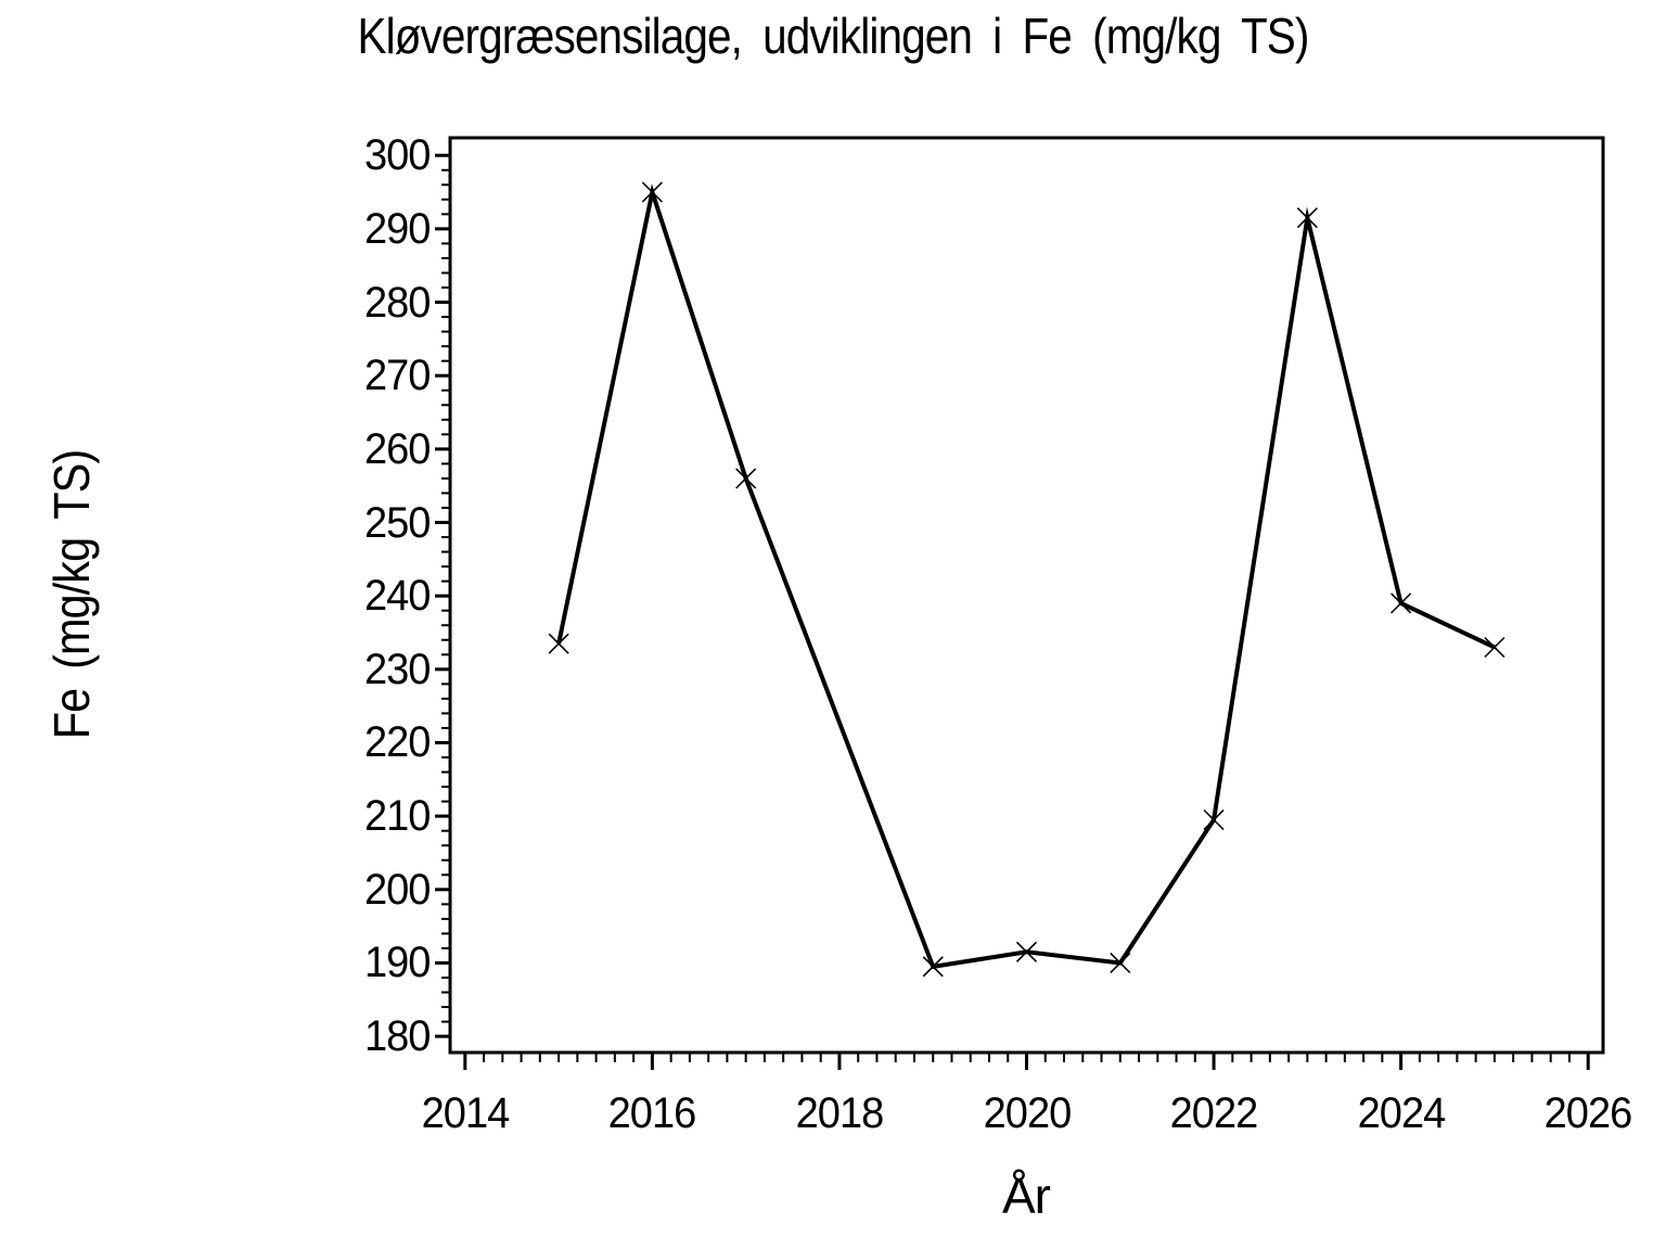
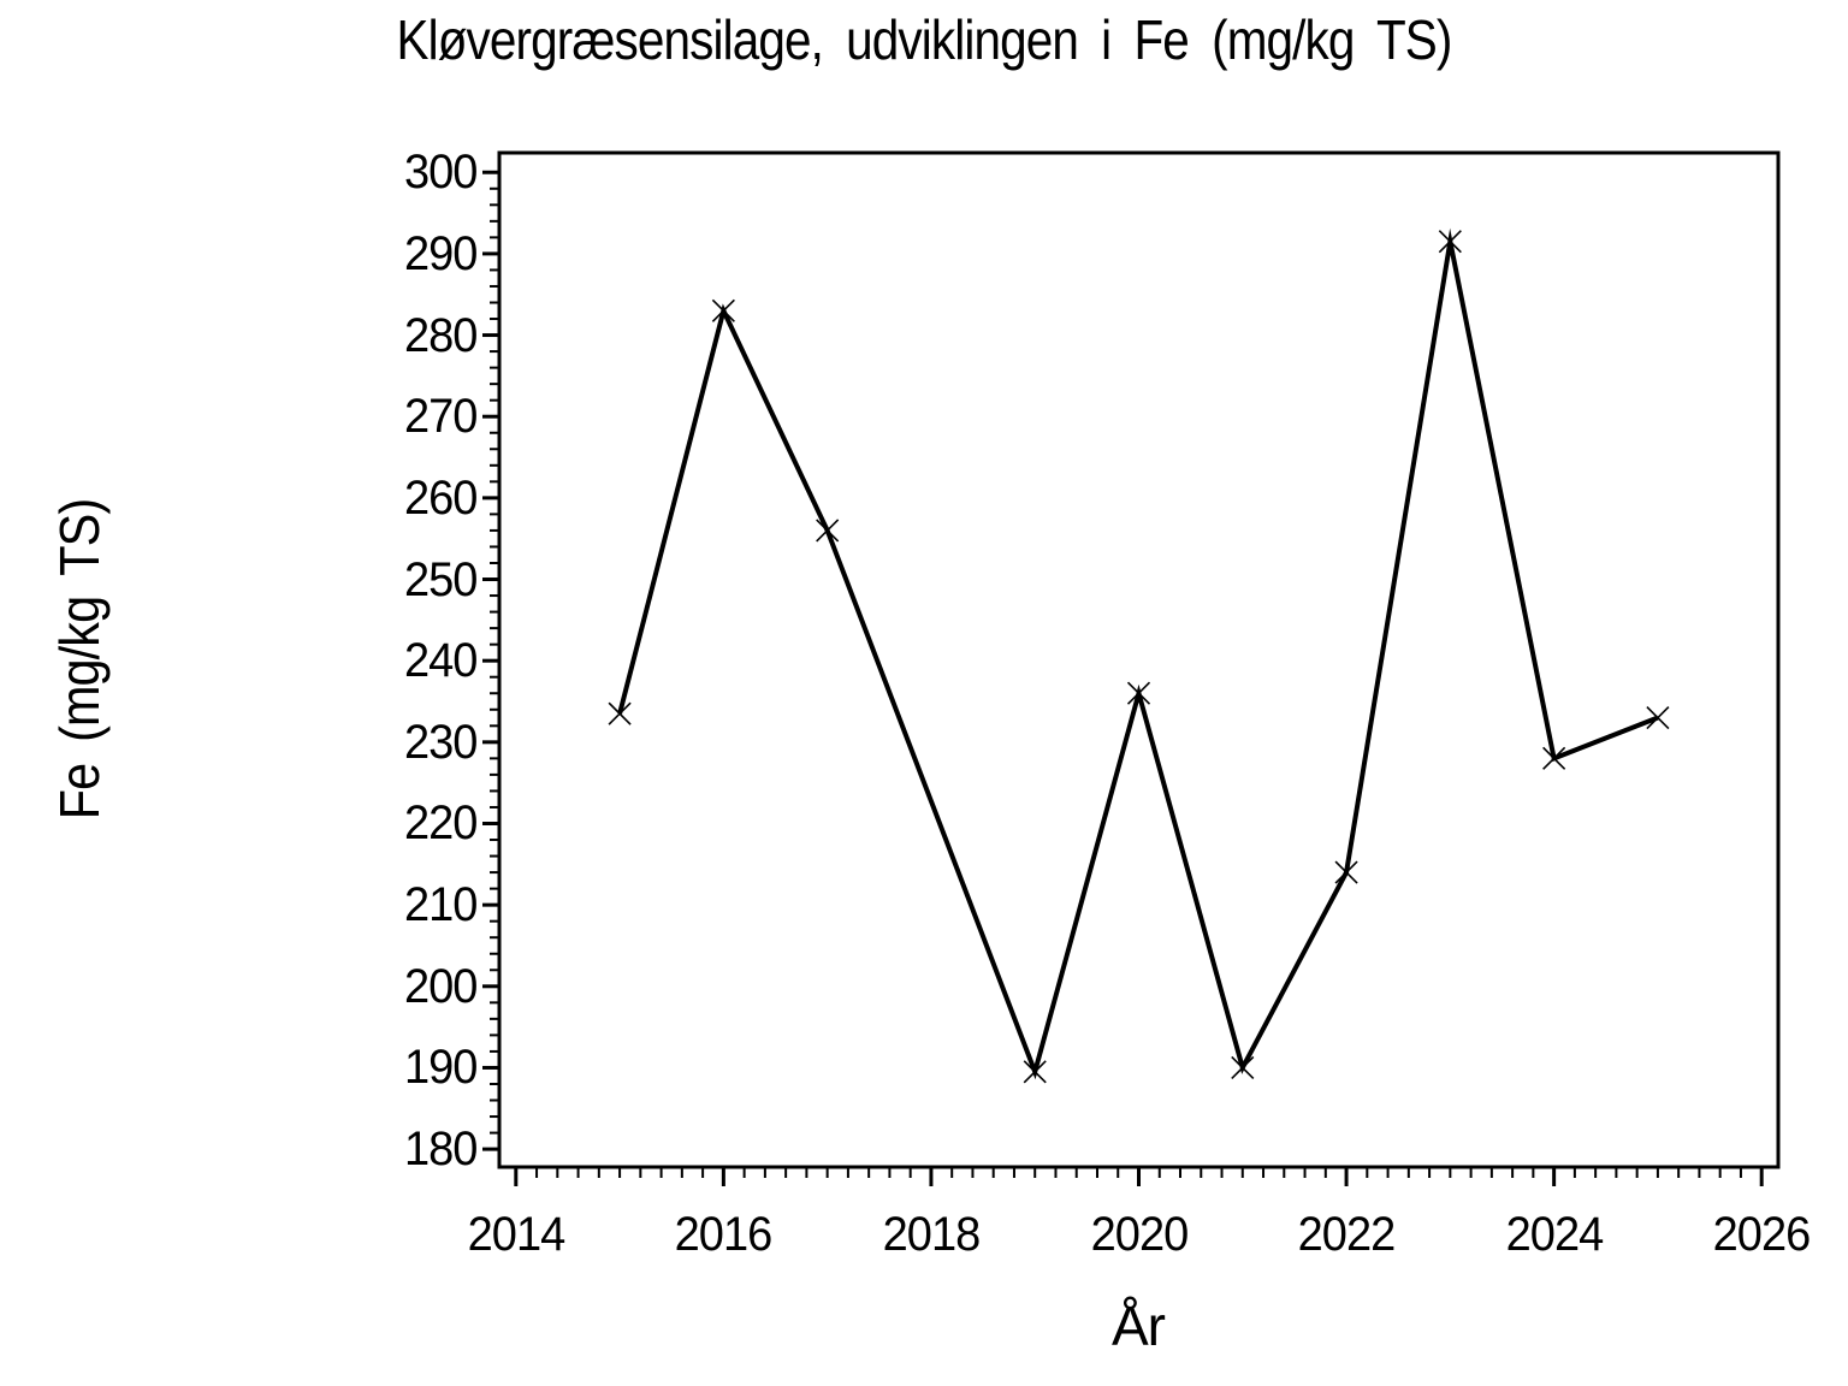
2016: 295 -> 283
2020: 192 -> 236
2022: 210 -> 214
2024: 239 -> 228
